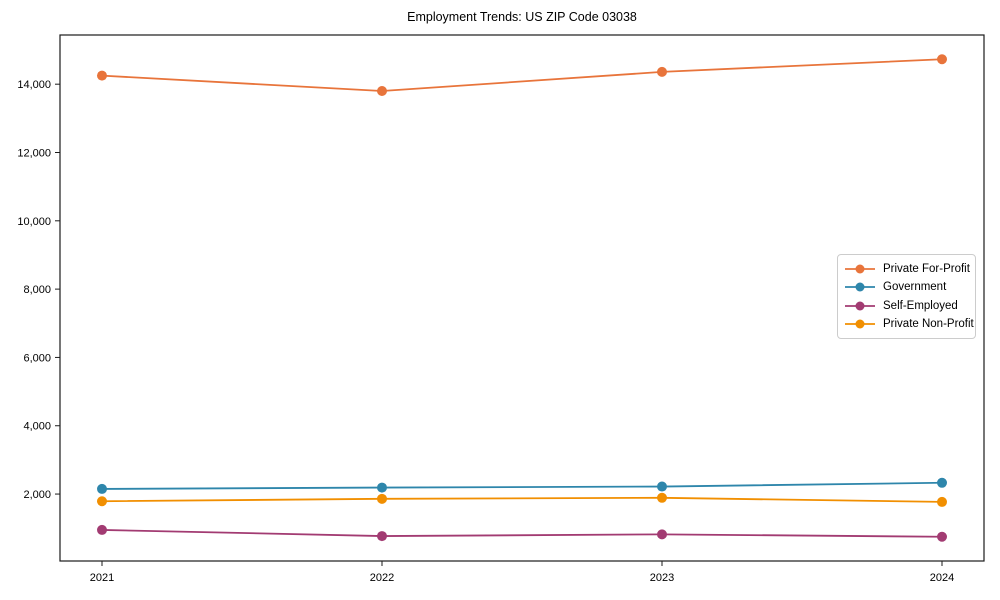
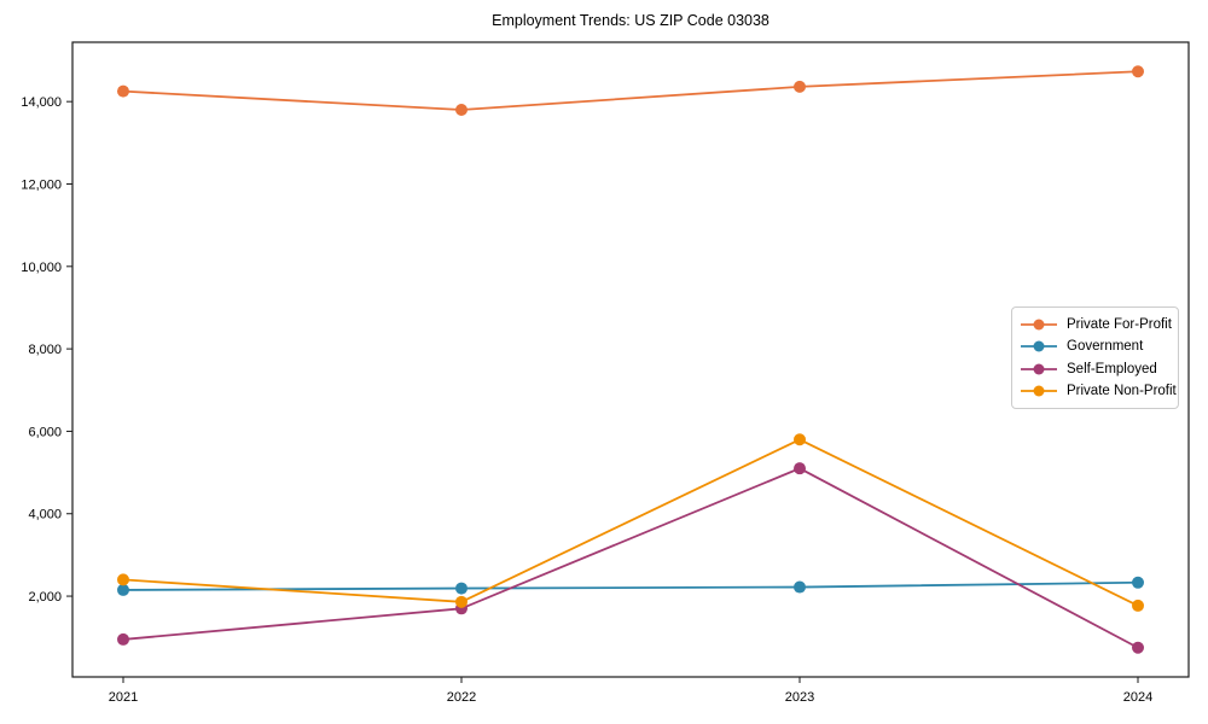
Private Non-Profit/2021: 1800 -> 2400
Self-Employed/2022: 800 -> 1700
Self-Employed/2023: 800 -> 5100
Private Non-Profit/2023: 1900 -> 5800
